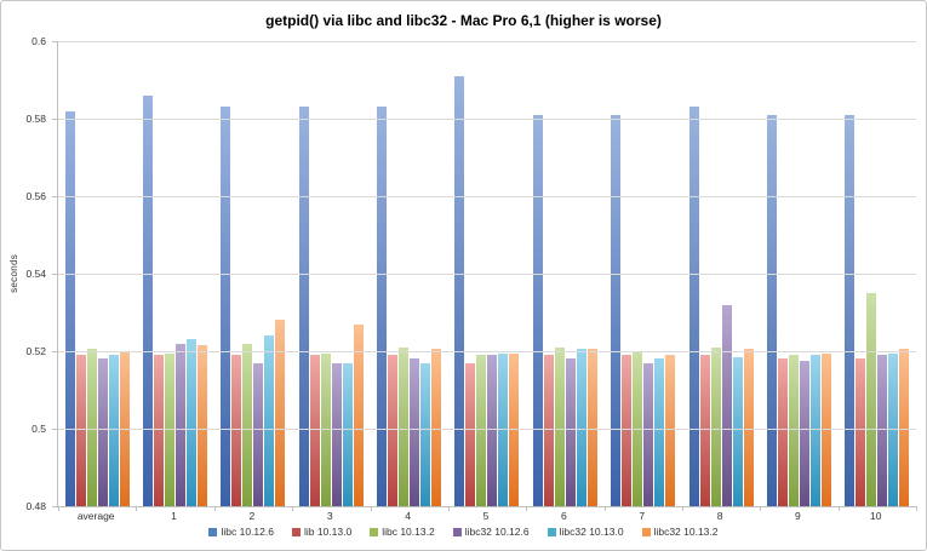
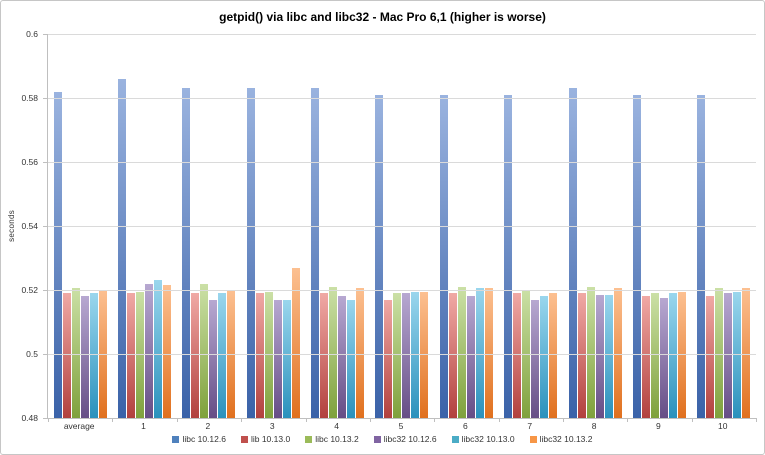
libc32 10.13.0/2: 0.524 -> 0.519
libc32 10.13.2/2: 0.528 -> 0.520
libc 10.12.6/5: 0.591 -> 0.581
libc32 10.12.6/8: 0.532 -> 0.518
libc 10.13.2/10: 0.535 -> 0.520
